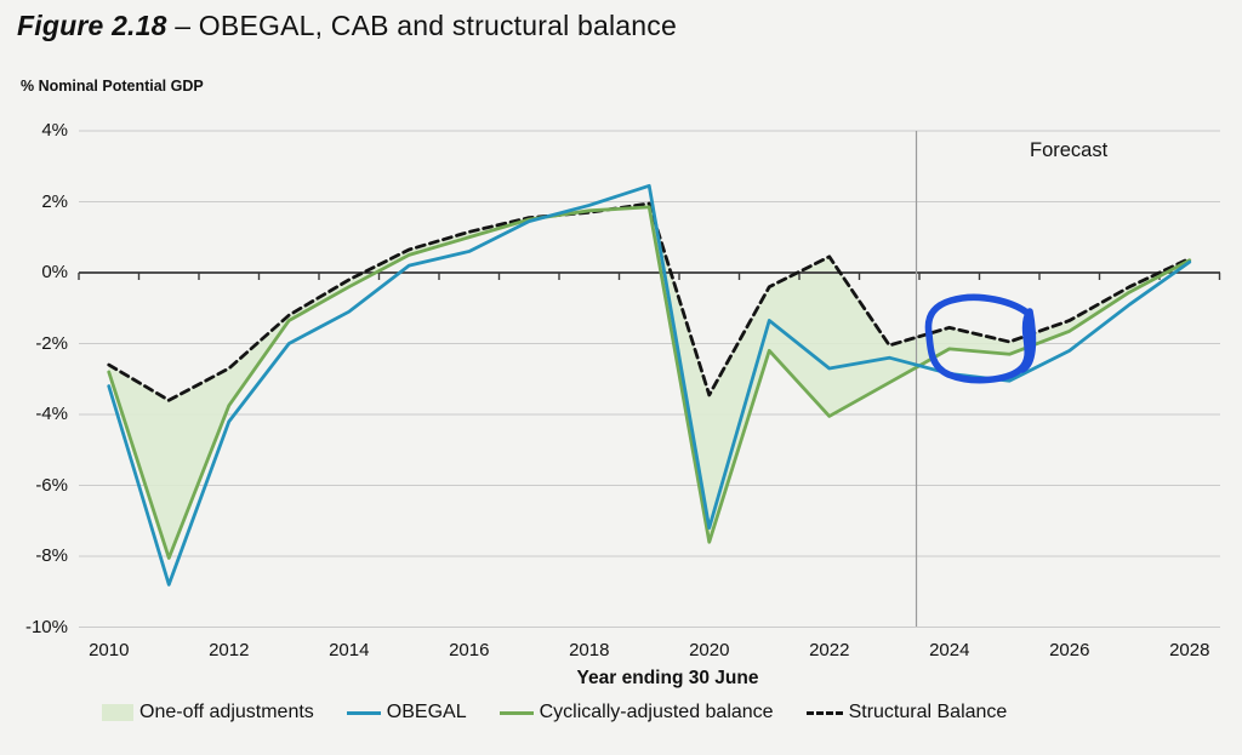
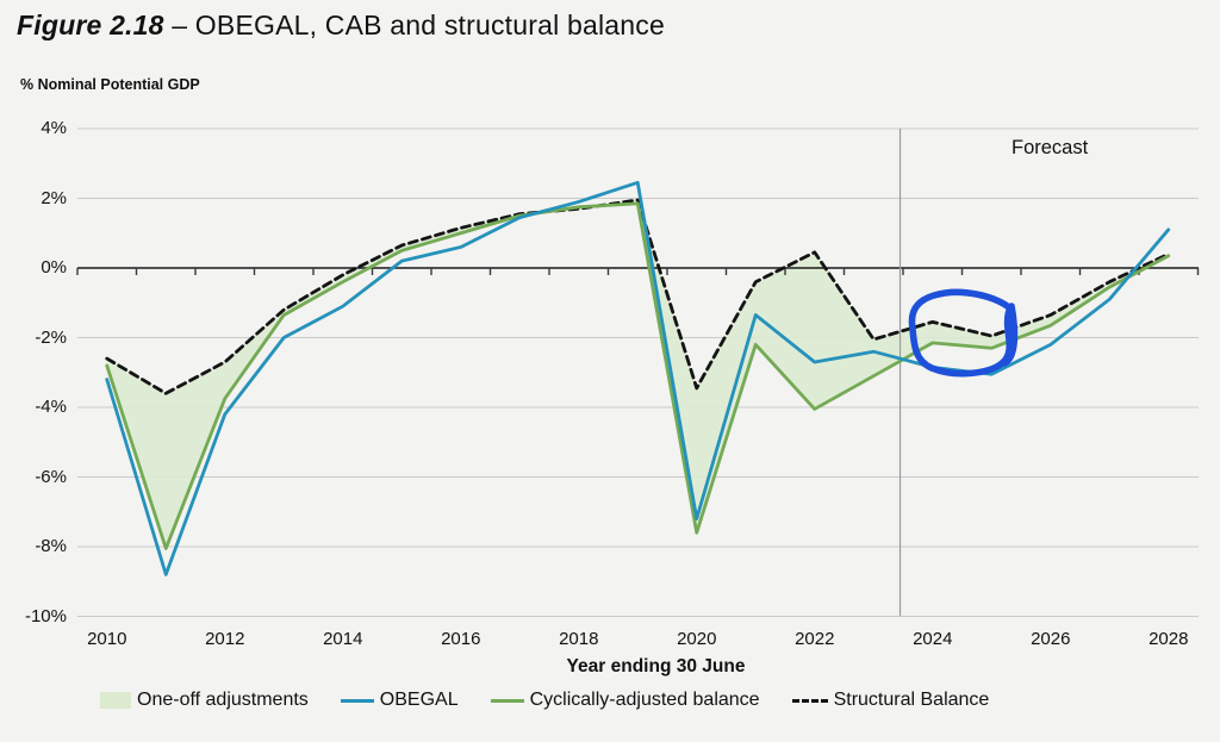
OBEGAL/2028: 0.3% -> 1.1%
